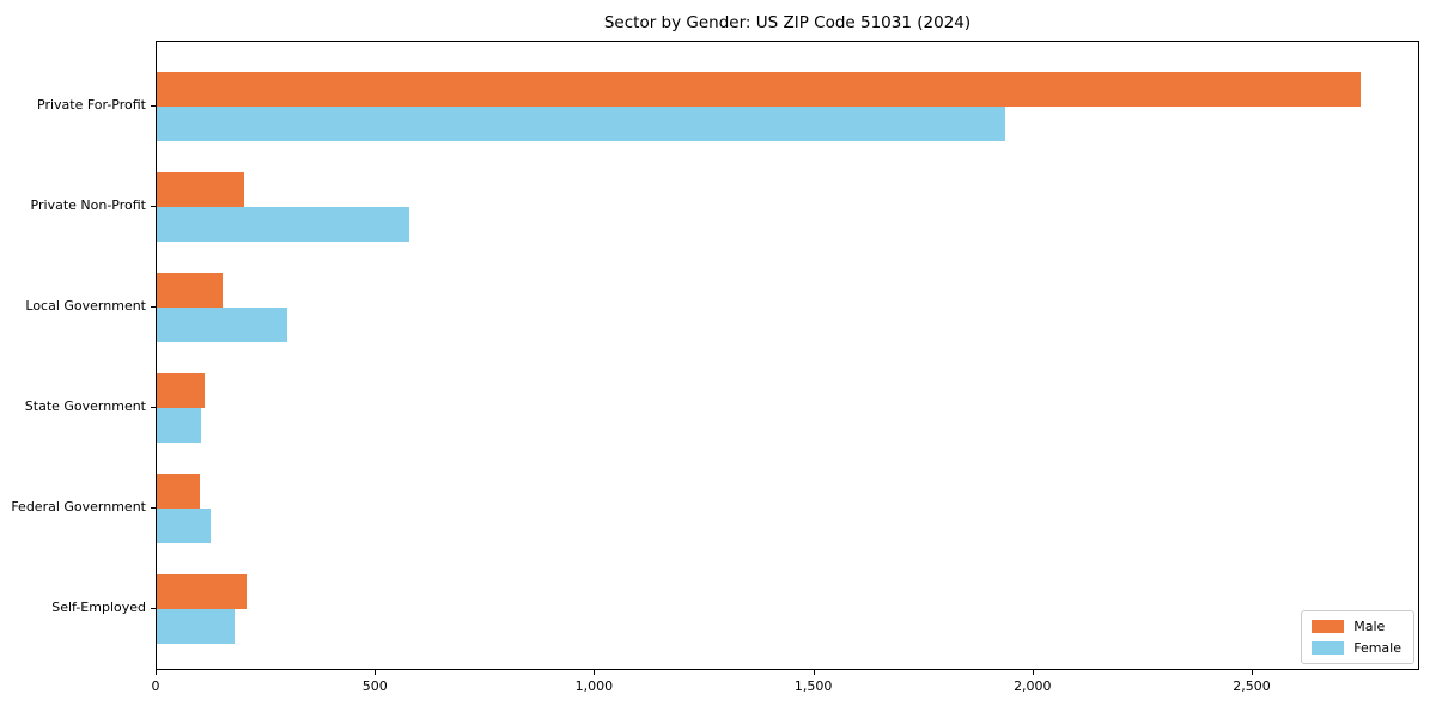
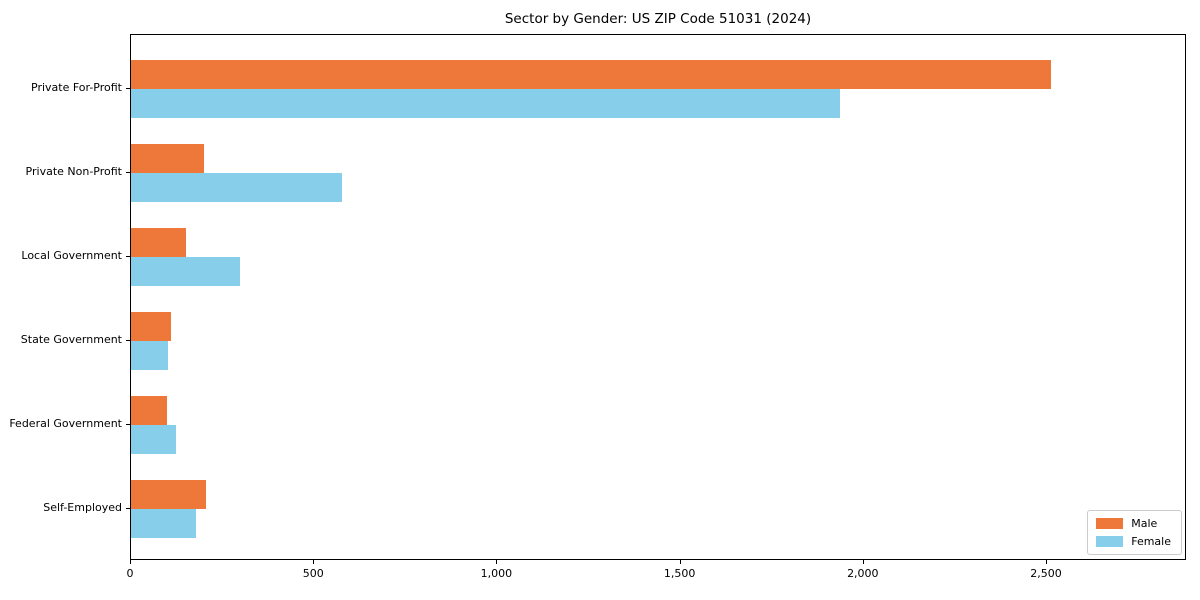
Male/Private For-Profit: 2740 -> 2510
